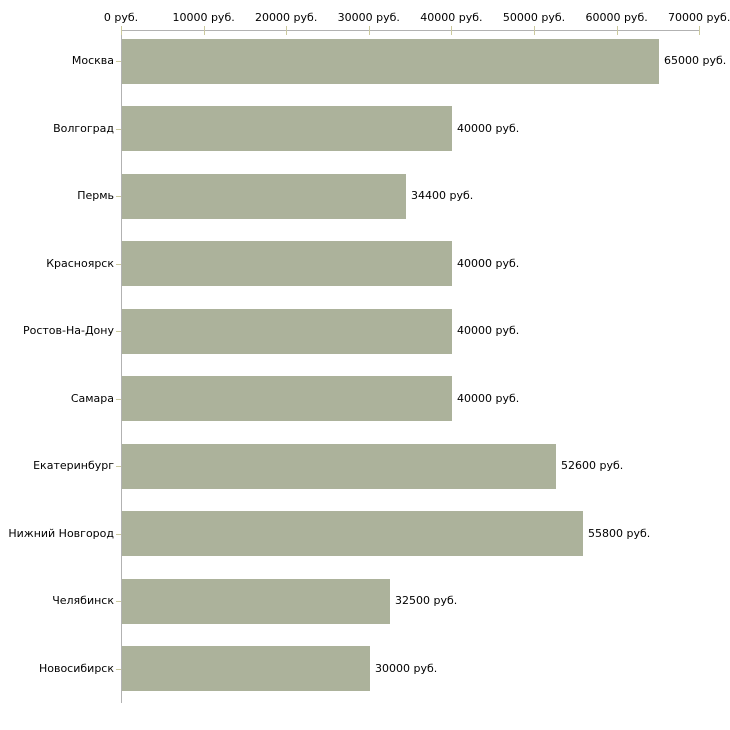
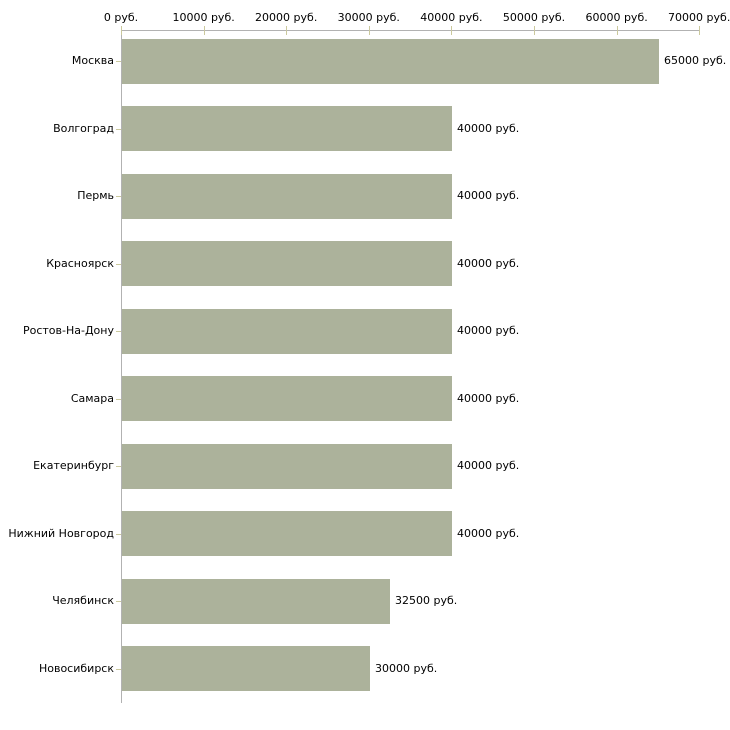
Пермь: 34400 -> 40000
Екатеринбург: 52600 -> 40000
Нижний Новгород: 55800 -> 40000
